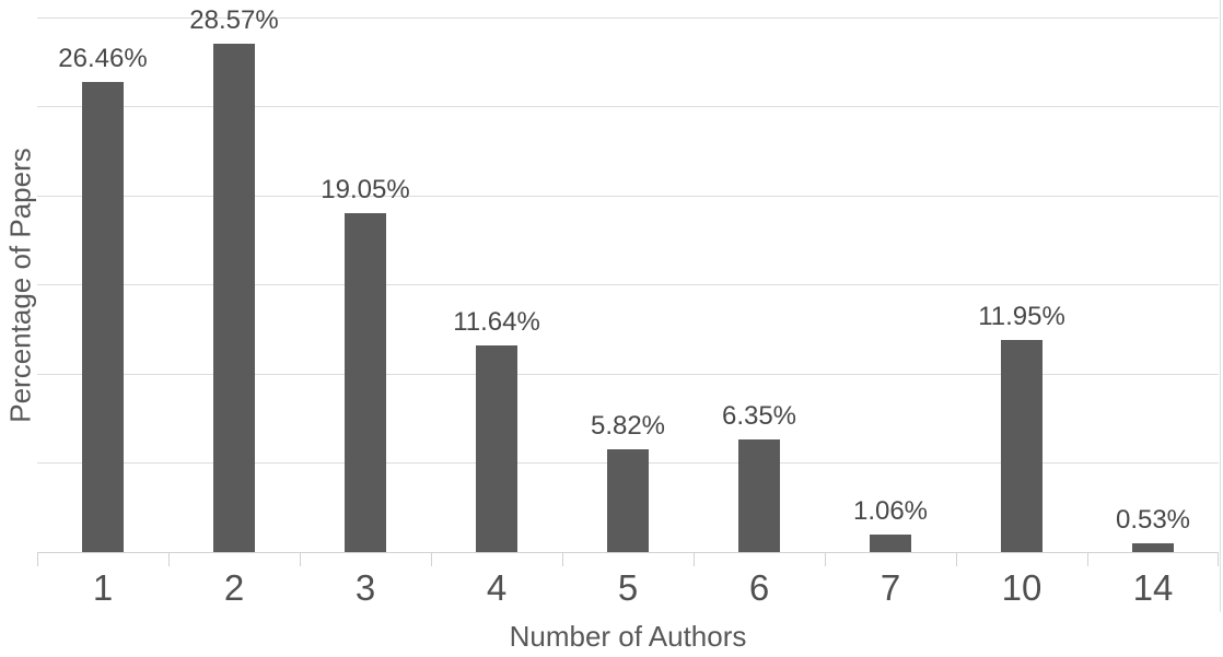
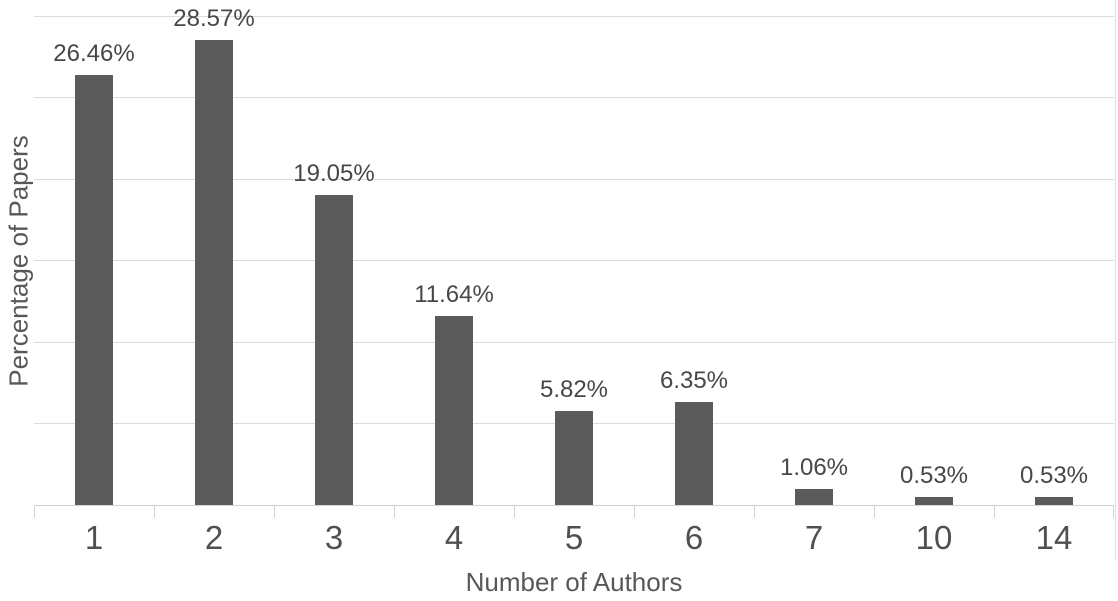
10: 11.95% -> 0.53%
